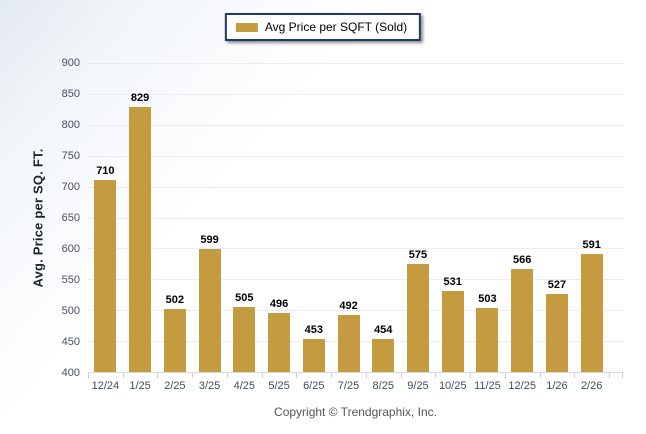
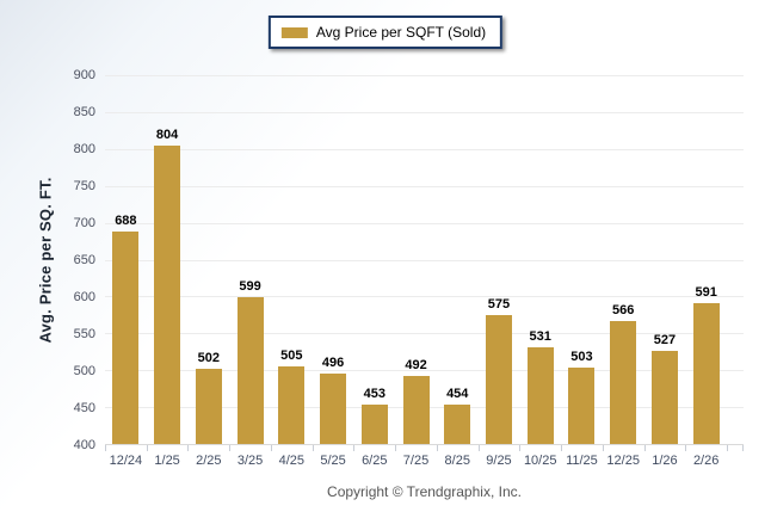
12/24: 710 -> 688
1/25: 829 -> 804
